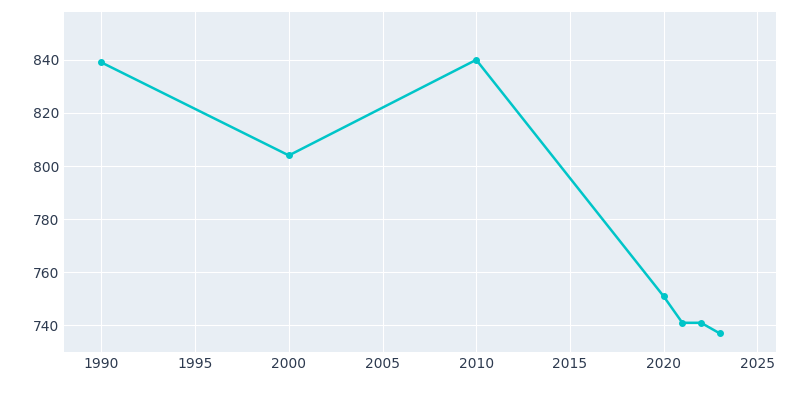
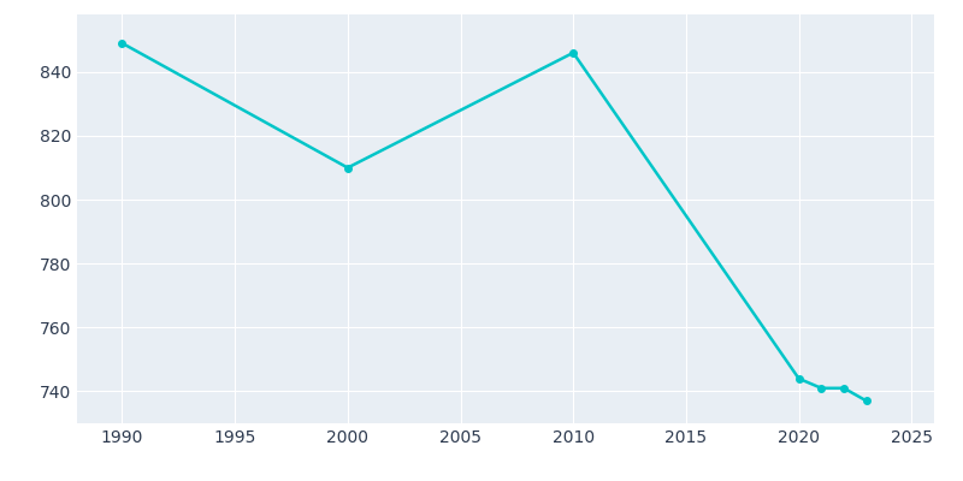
1990: 839 -> 849
2000: 804 -> 810
2010: 840 -> 846
2020: 751 -> 744
